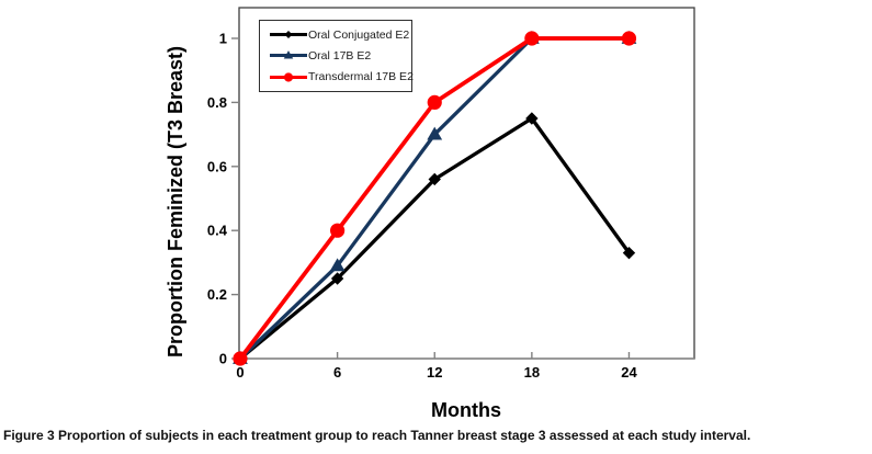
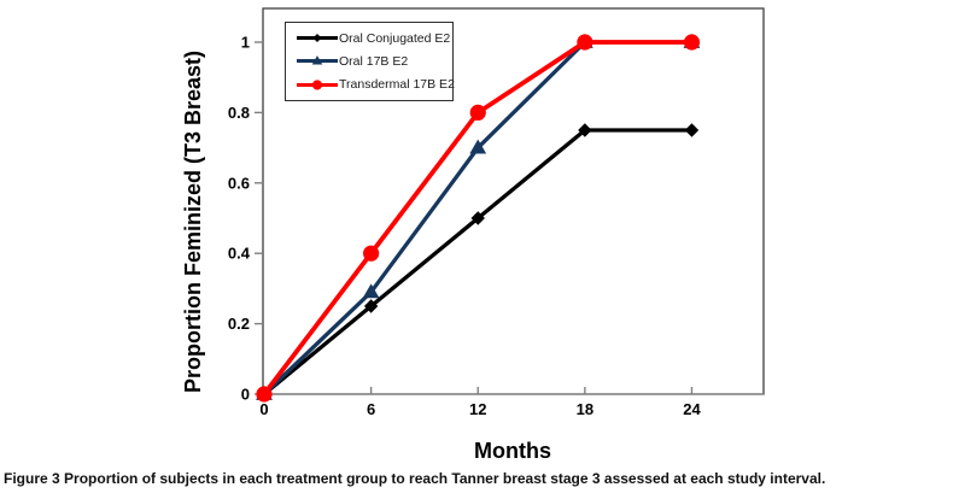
Oral Conjugated E2/12: 0.56 -> 0.50
Oral Conjugated E2/24: 0.33 -> 0.75
